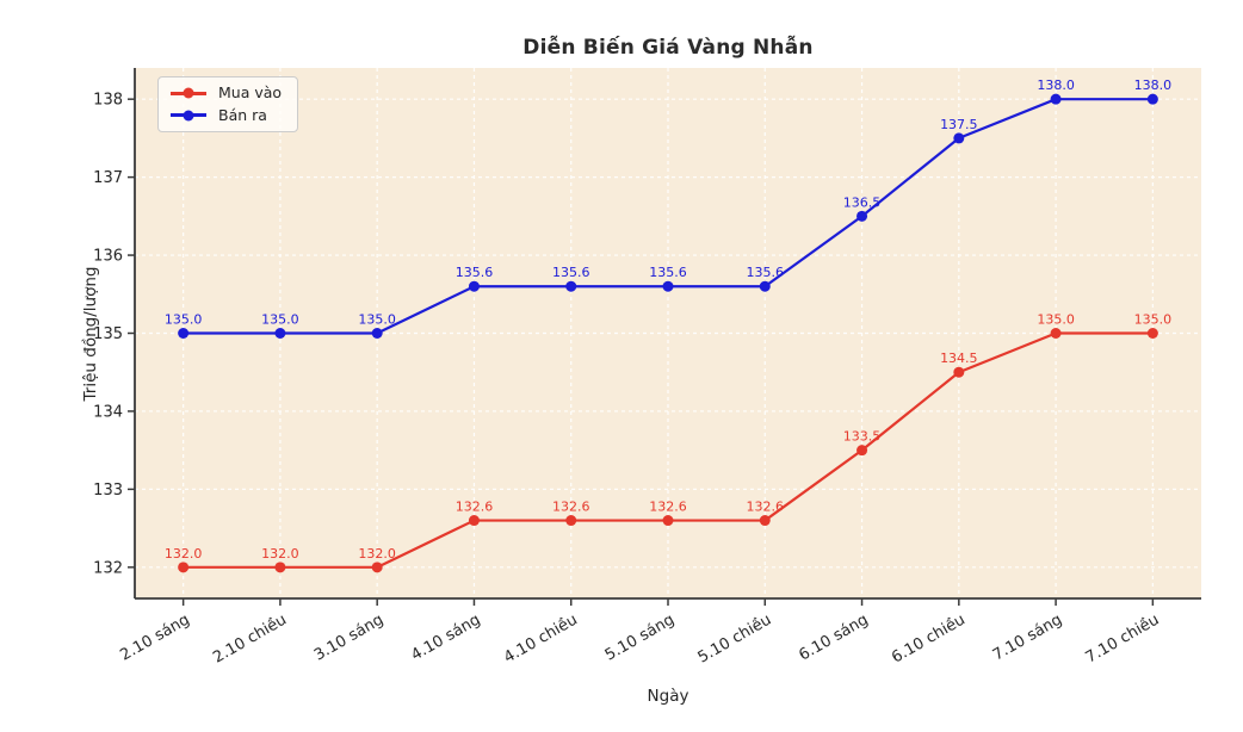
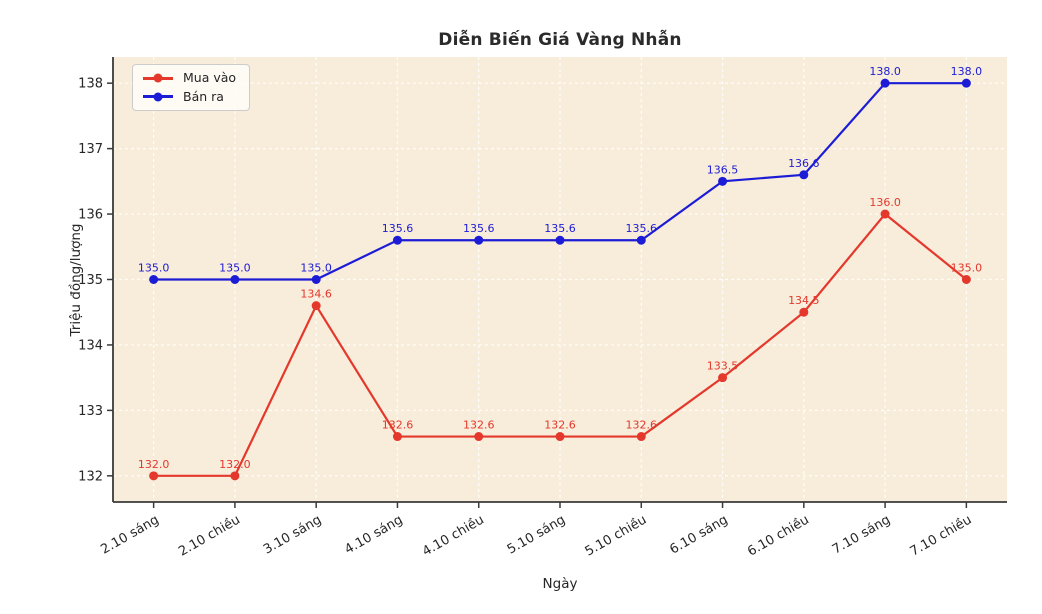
Mua vào/3.10 sáng: 132.0 -> 134.6
Bán ra/6.10 chiều: 137.5 -> 136.6
Mua vào/7.10 sáng: 135.0 -> 136.0
